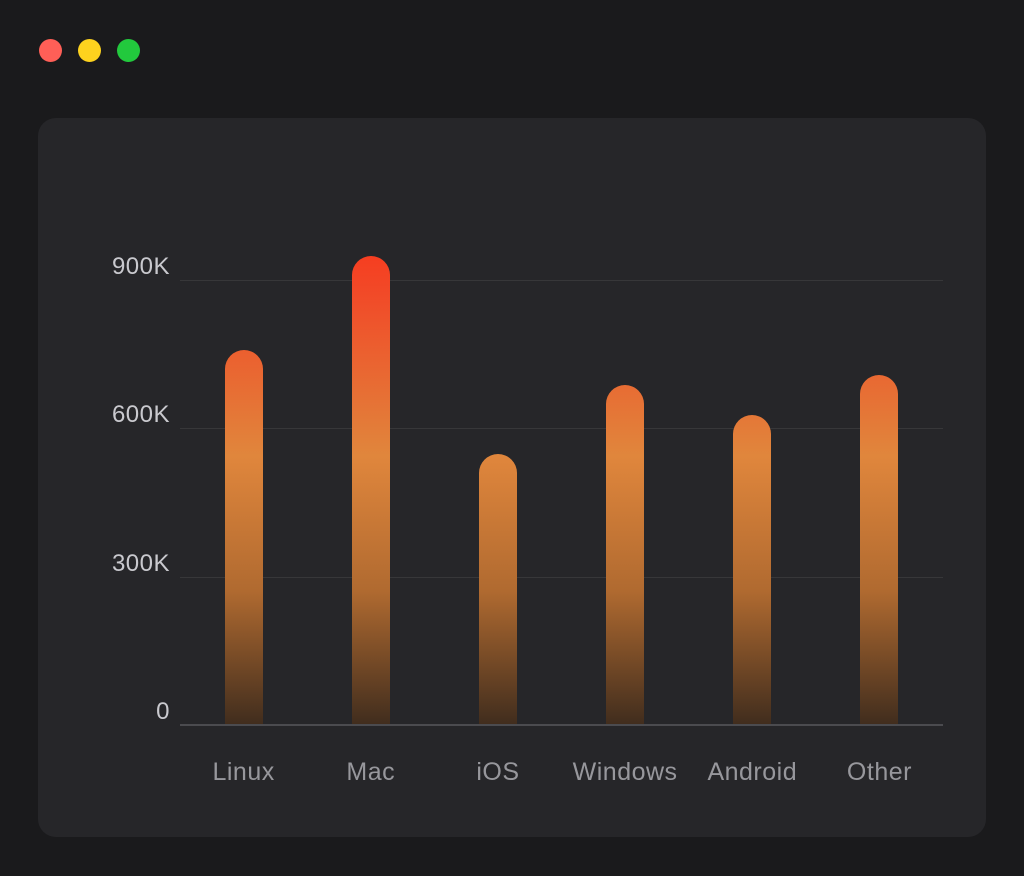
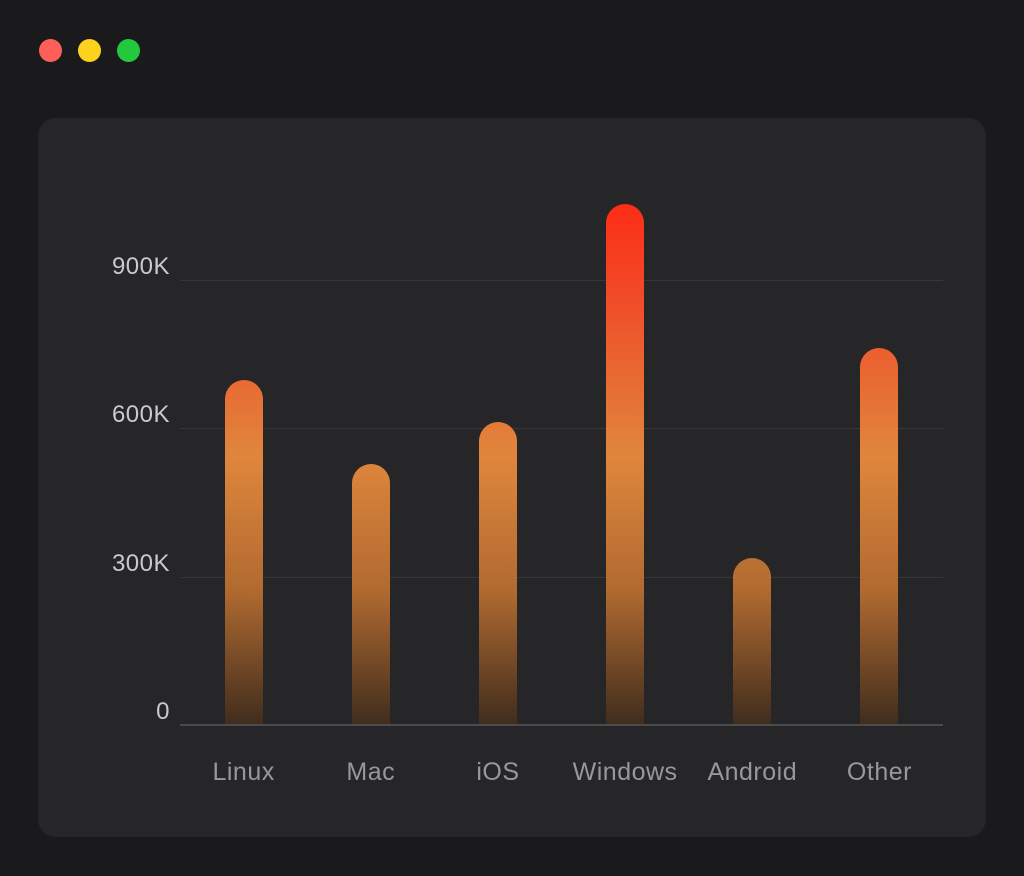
Linux: 760K -> 700K
Mac: 950K -> 530K
iOS: 550K -> 620K
Windows: 690K -> 1060K
Android: 630K -> 340K
Other: 710K -> 760K
